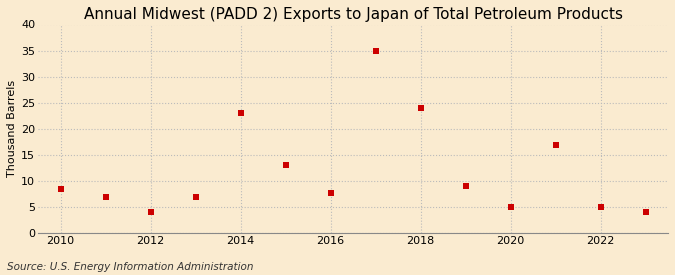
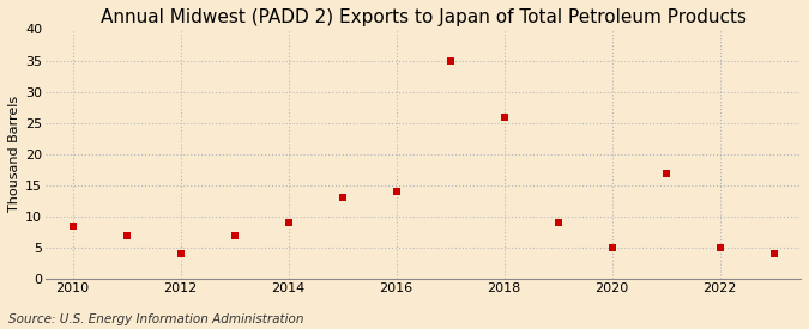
2014: 23.0 -> 9.0
2016: 7.8 -> 14.0
2018: 24.0 -> 26.0
